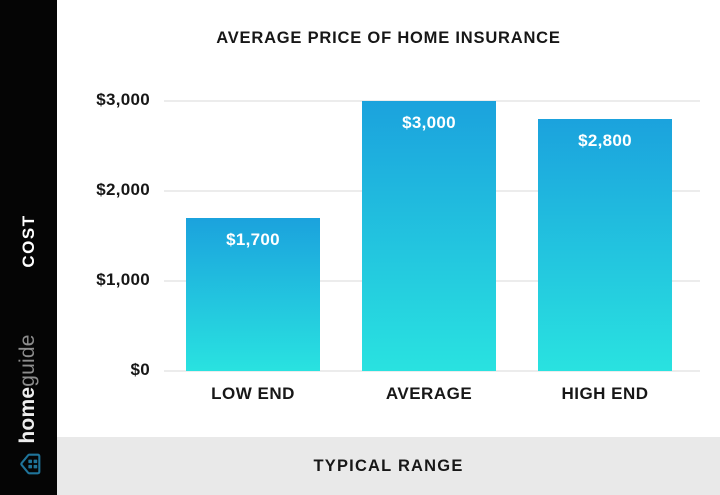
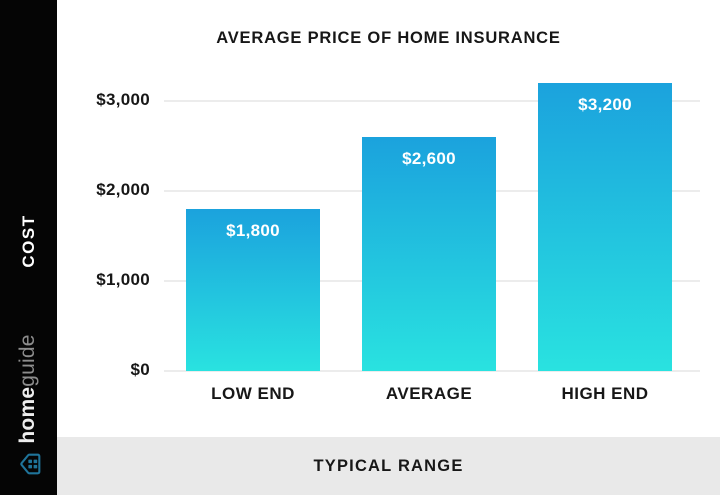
LOW END: $1,700 -> $1,800
AVERAGE: $3,000 -> $2,600
HIGH END: $2,800 -> $3,200
